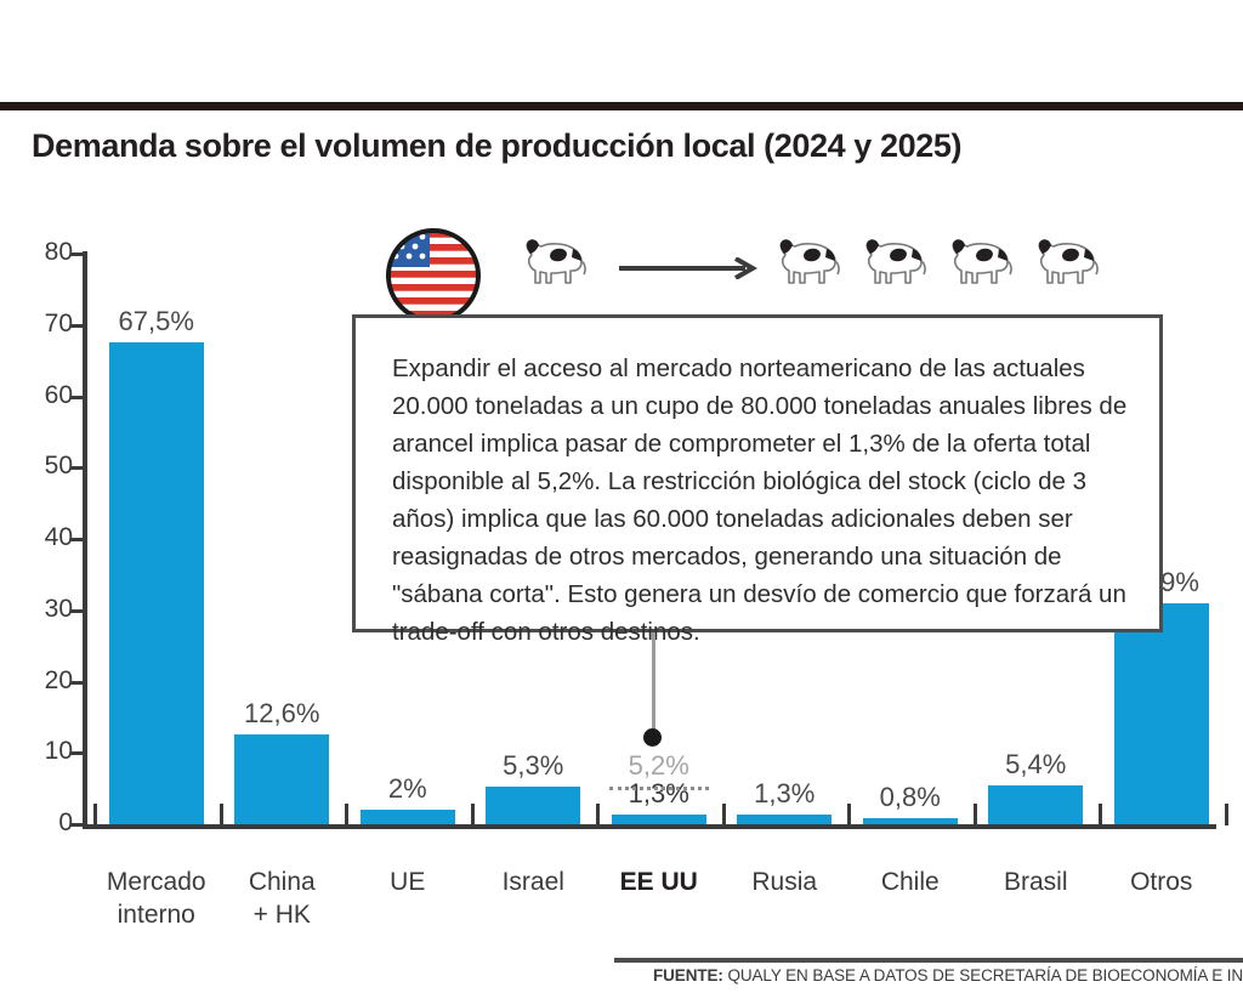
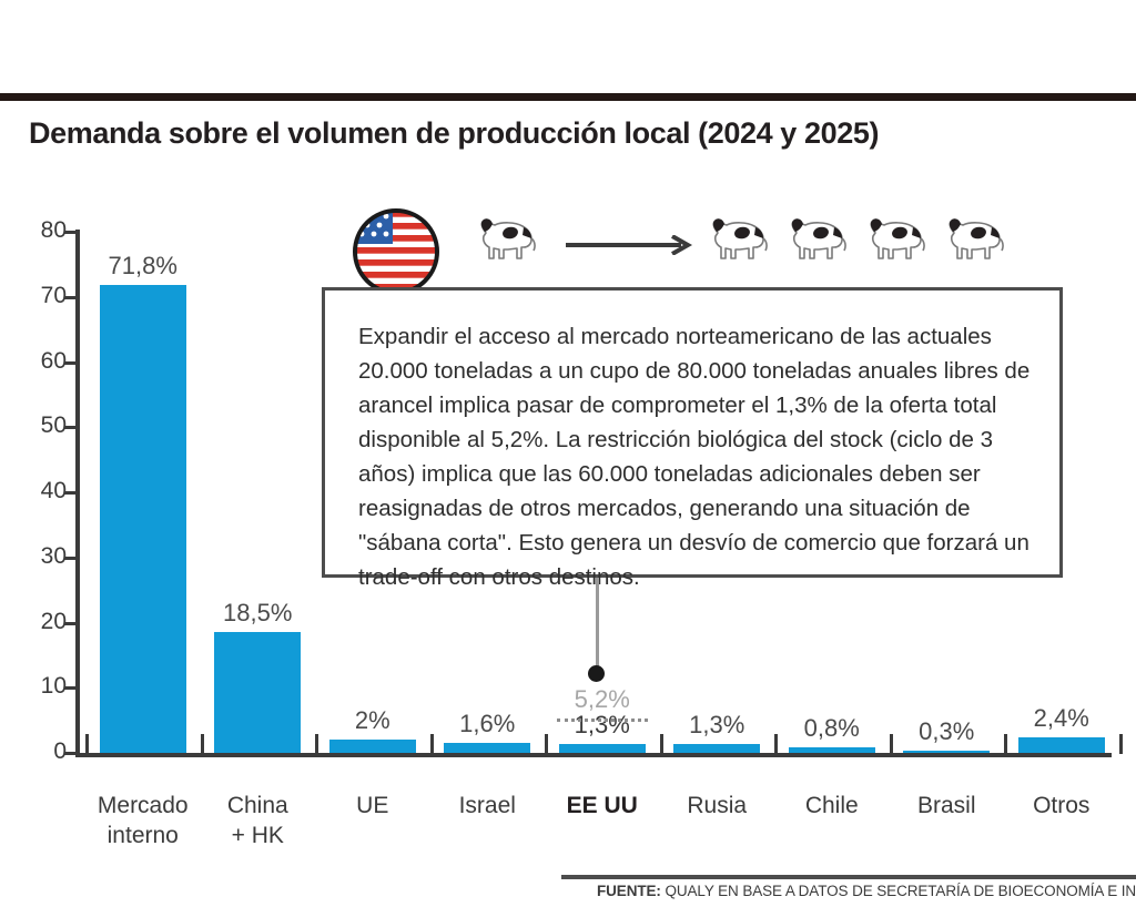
Mercado interno: 67,5% -> 71,8%
China + HK: 12,6% -> 18,5%
Israel: 5,3% -> 1,6%
Brasil: 5,4% -> 0,3%
Otros: 30,9% -> 2,4%
